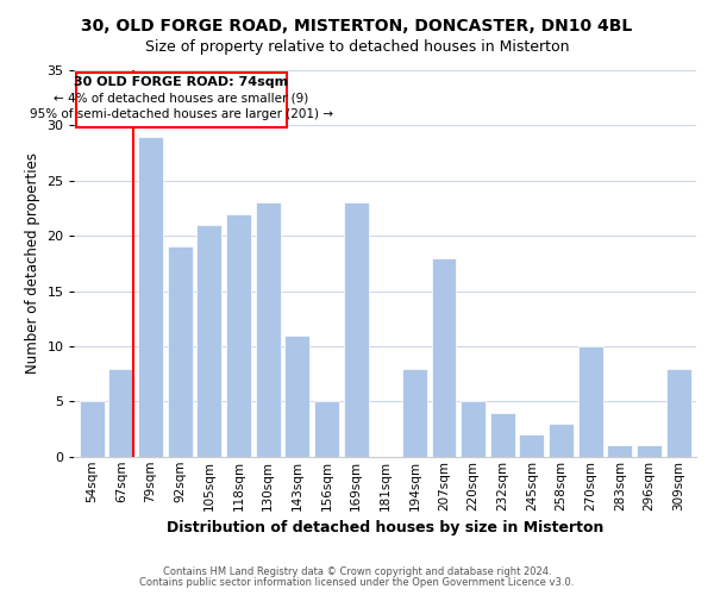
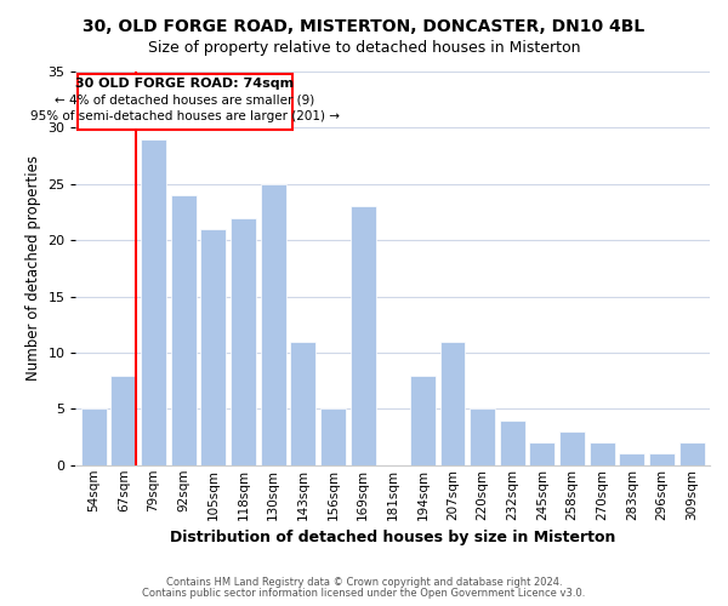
92sqm: 19 -> 24
130sqm: 23 -> 25
207sqm: 18 -> 11
270sqm: 10 -> 2
309sqm: 8 -> 2
